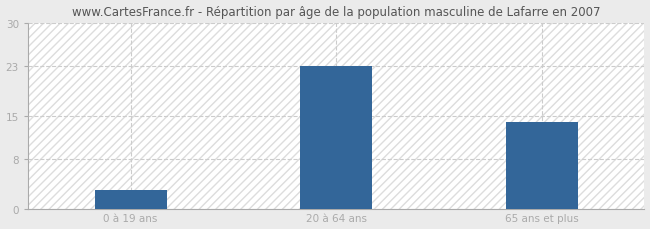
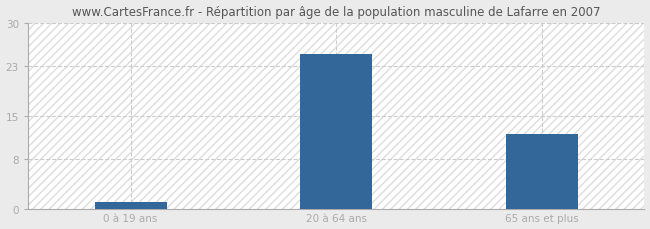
0 à 19 ans: 3 -> 1
20 à 64 ans: 23 -> 25
65 ans et plus: 14 -> 12
